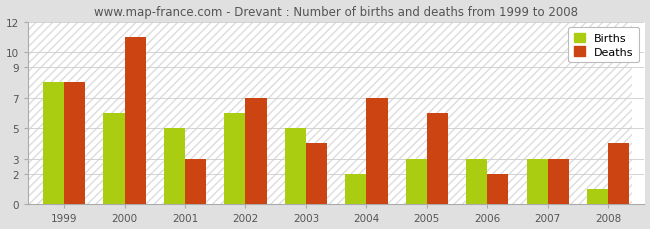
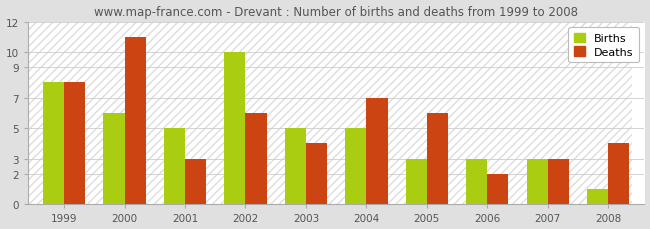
Births/2002: 6 -> 10
Deaths/2002: 7 -> 6
Births/2004: 2 -> 5
